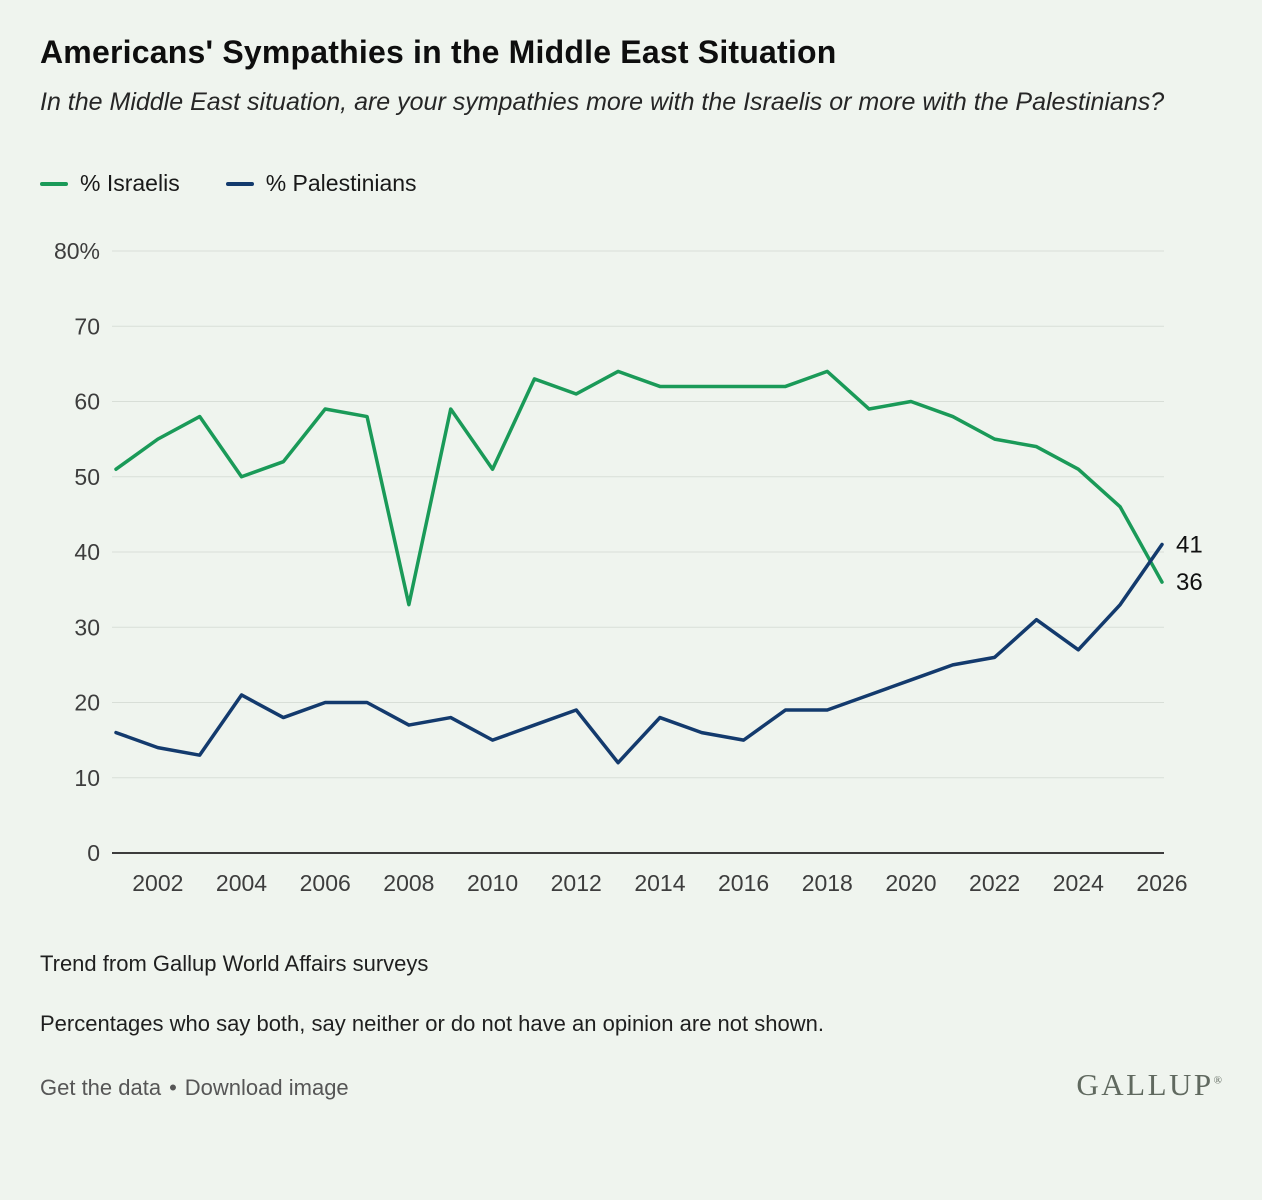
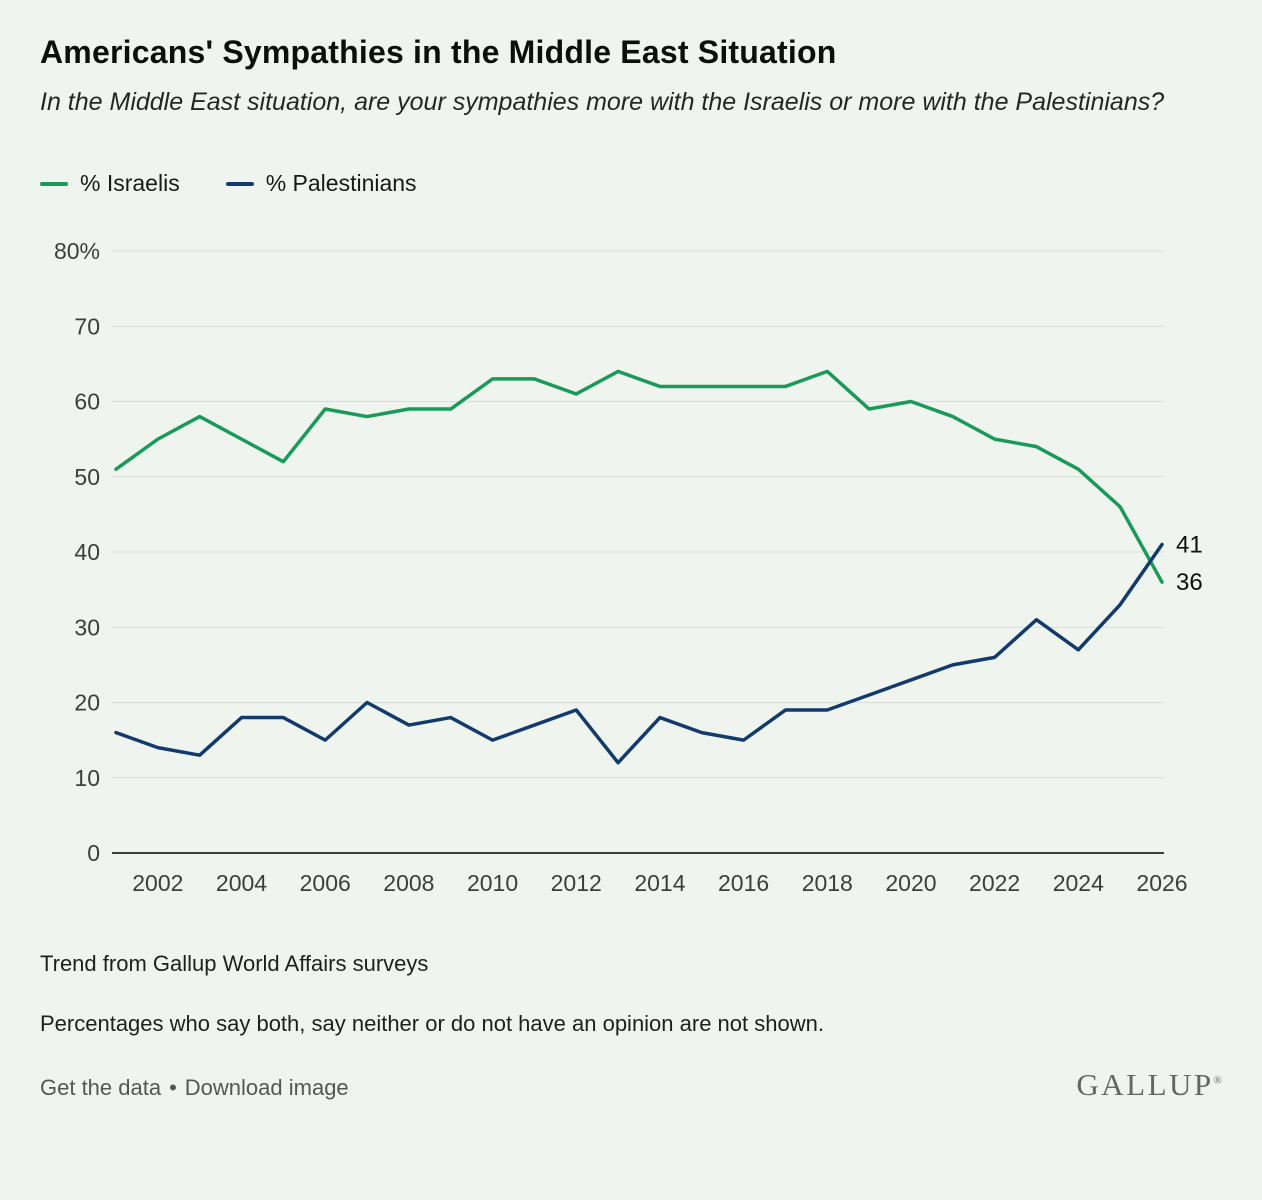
% Israelis/2004: 50% -> 55%
% Palestinians/2004: 21% -> 18%
% Palestinians/2006: 20% -> 15%
% Israelis/2008: 33% -> 59%
% Israelis/2010: 51% -> 63%
